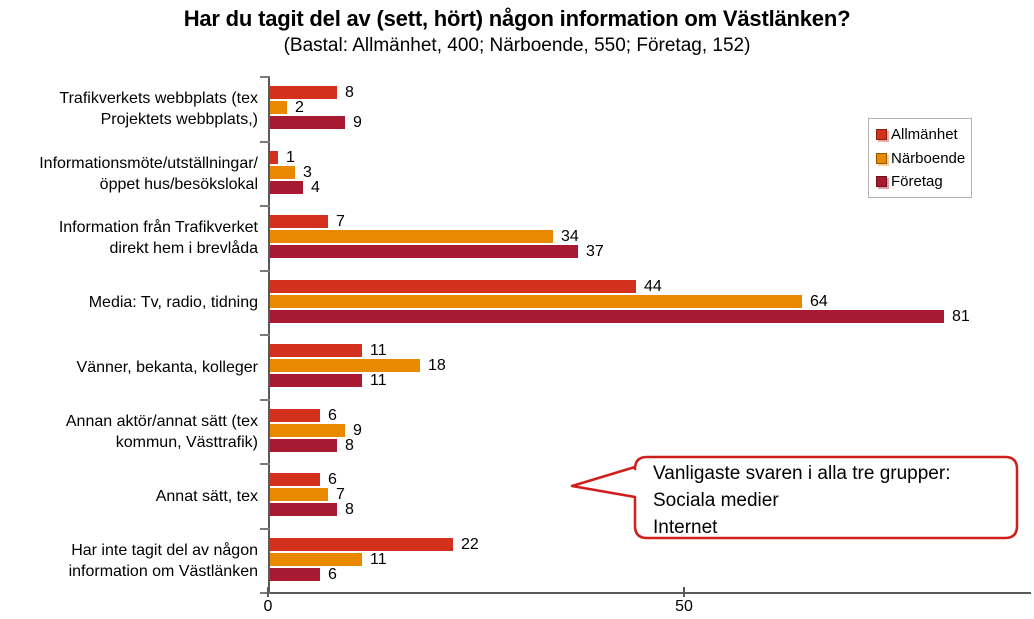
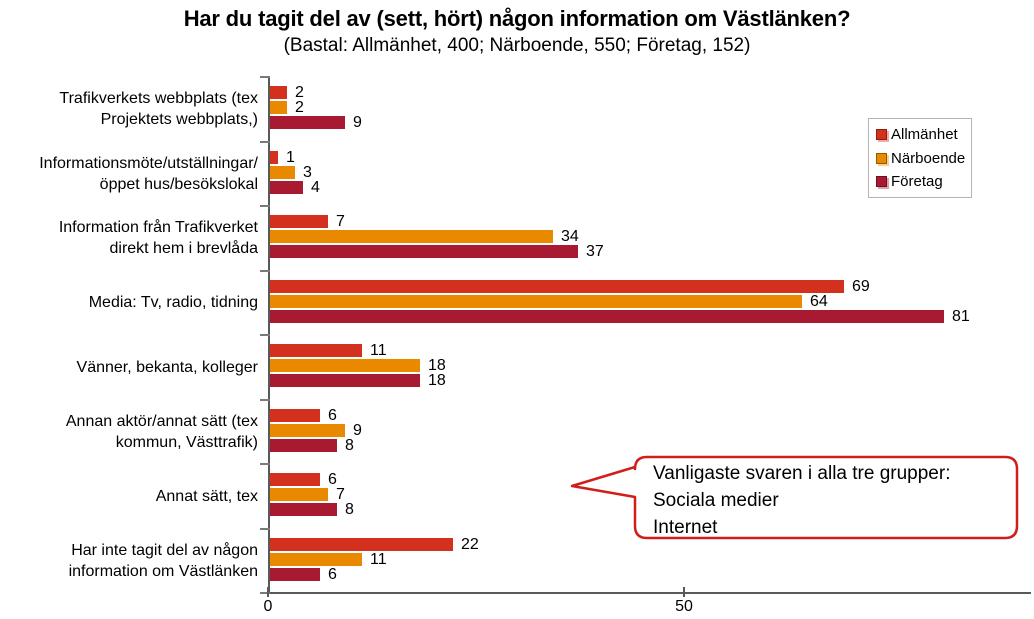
Allmänhet/Trafikverkets webbplats (tex Projektets webbplats,): 8 -> 2
Allmänhet/Media: Tv, radio, tidning: 44 -> 69
Företag/Vänner, bekanta, kolleger: 11 -> 18
